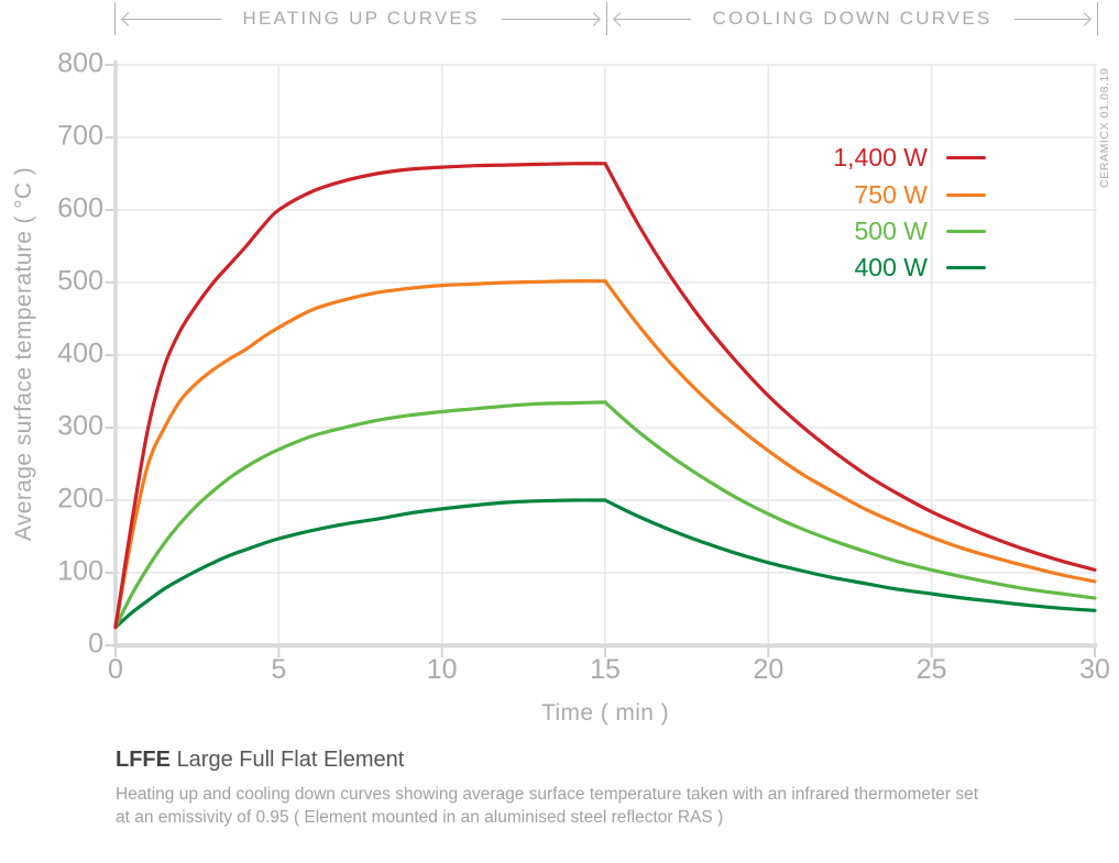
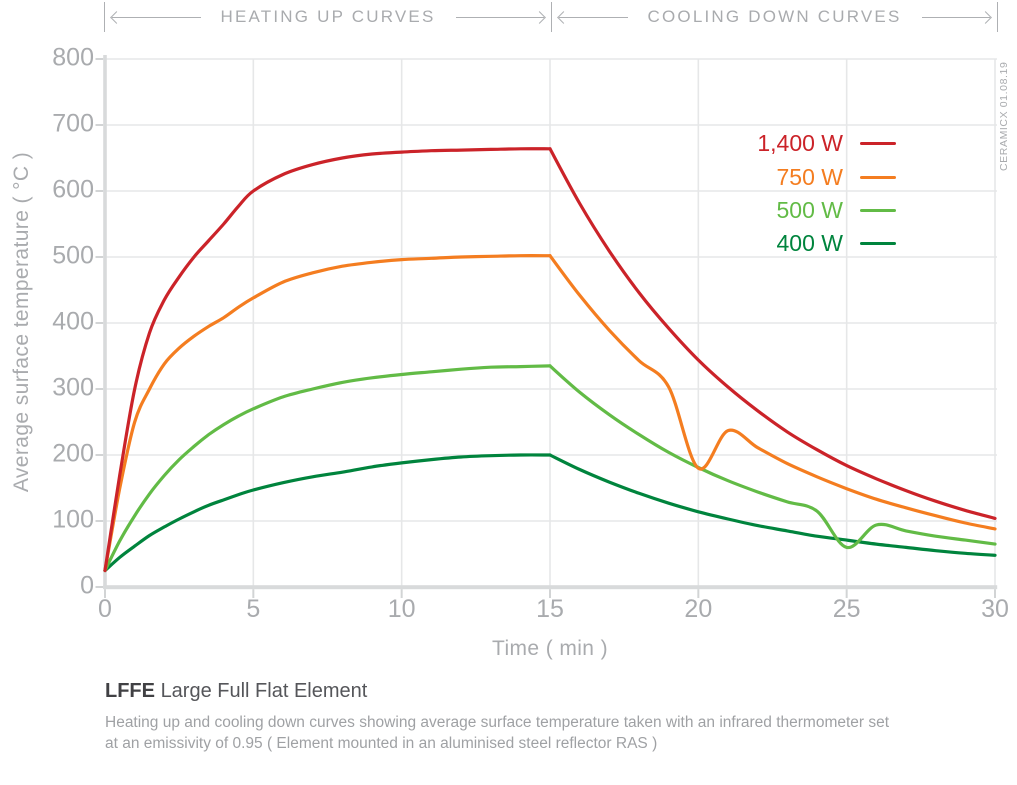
750 W/20: 270 -> 180
500 W/25: 100 -> 60
